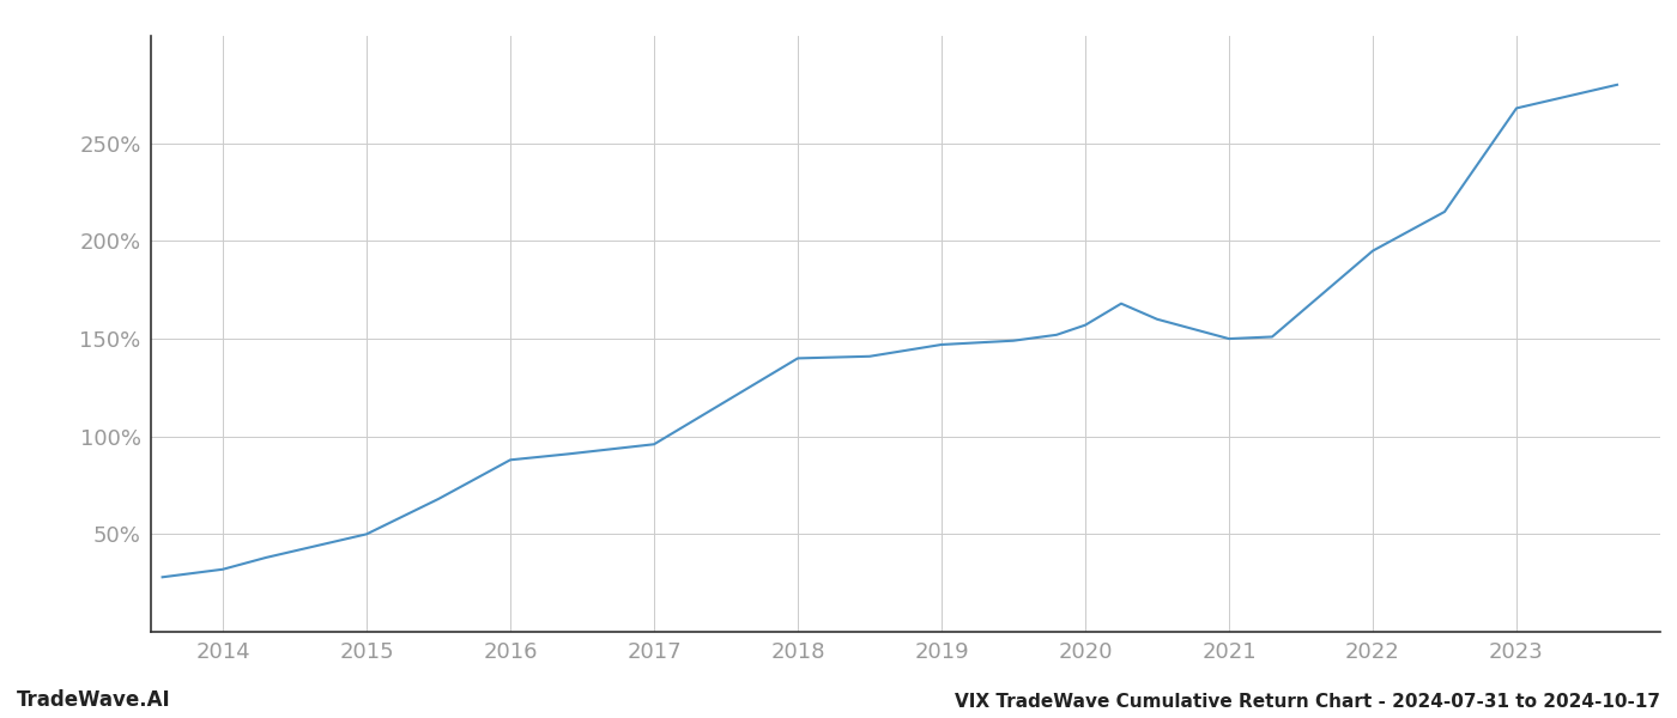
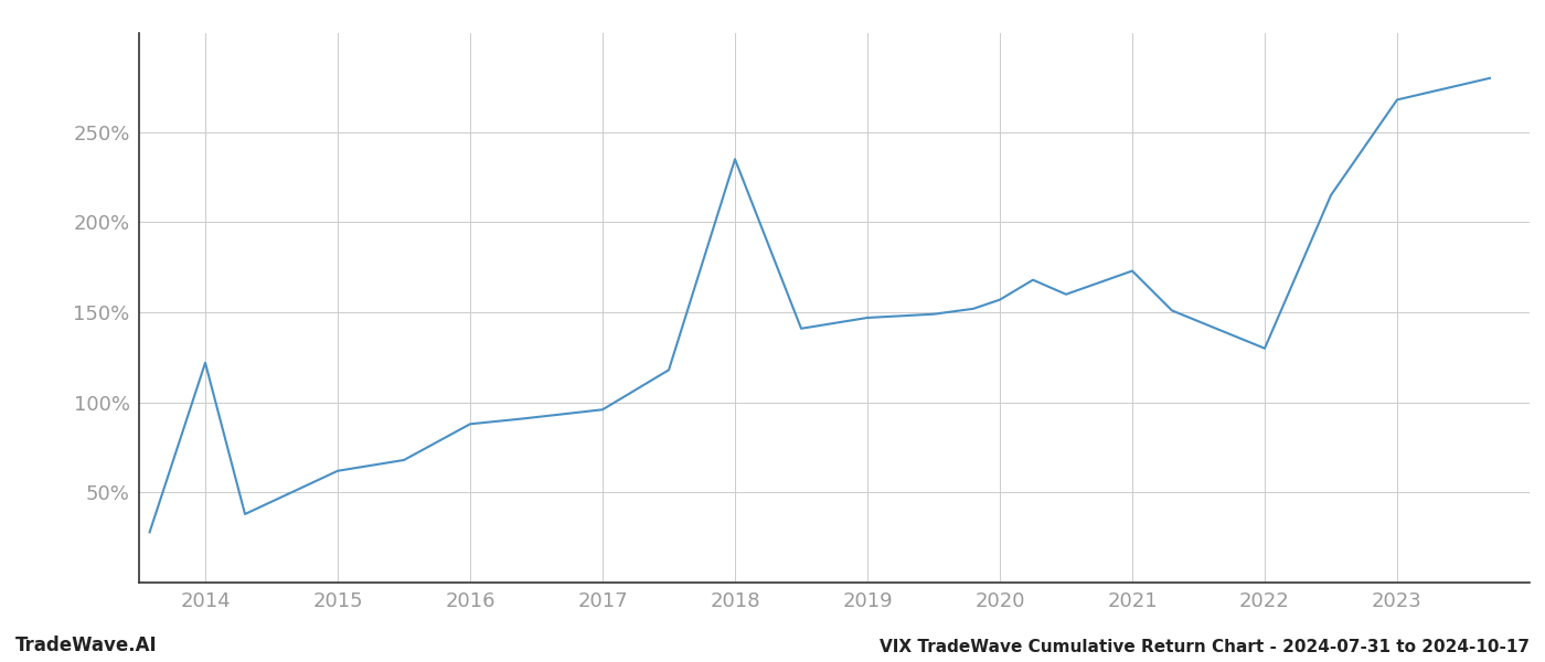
2014: 32% -> 122%
2015: 50% -> 62%
2018: 140% -> 235%
2021: 150% -> 173%
2022: 195% -> 130%
